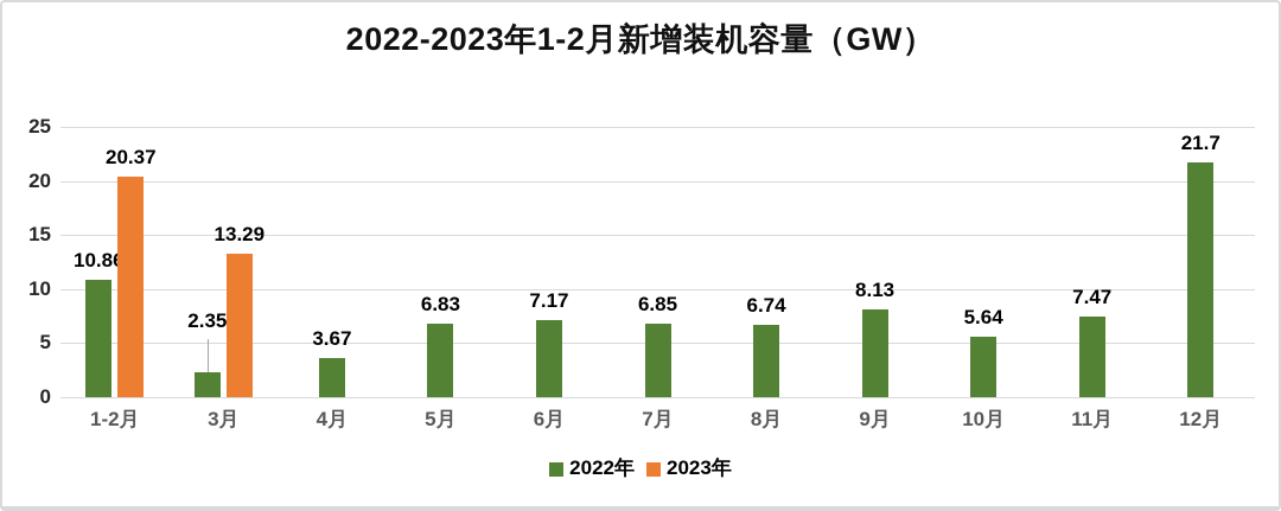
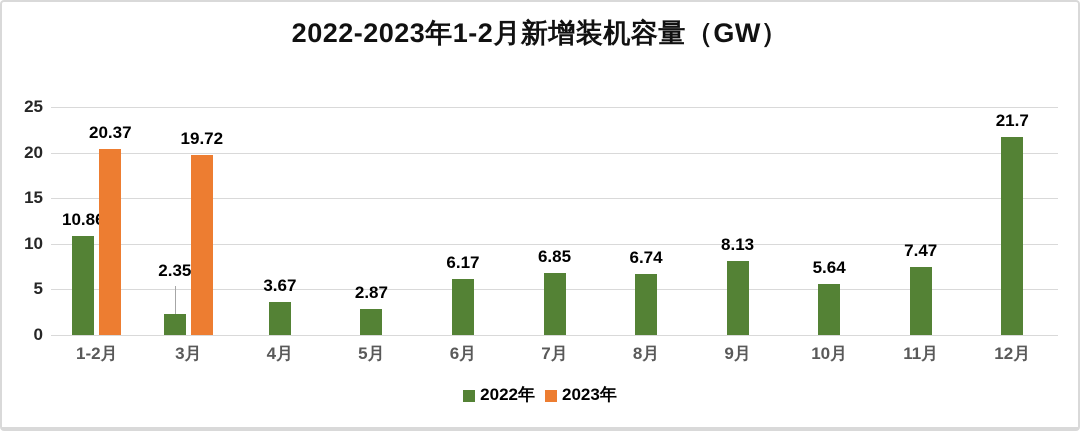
2023年/3月: 13.29 -> 19.72
2022年/5月: 6.83 -> 2.87
2022年/6月: 7.17 -> 6.17
